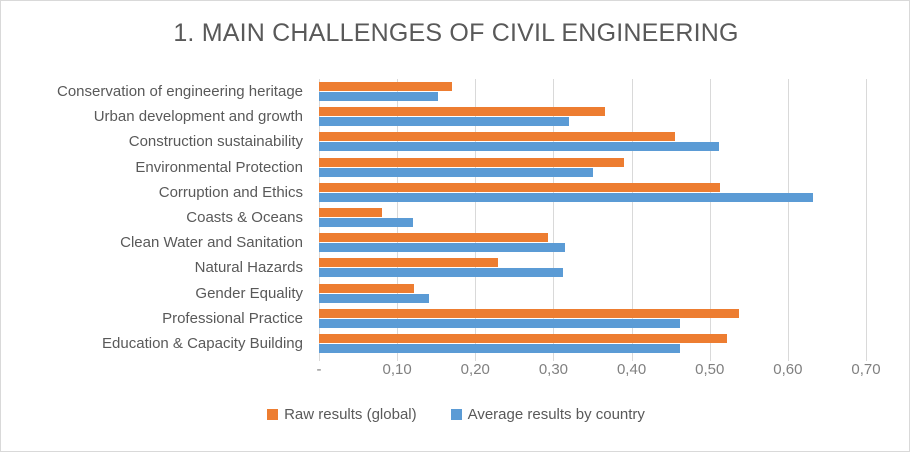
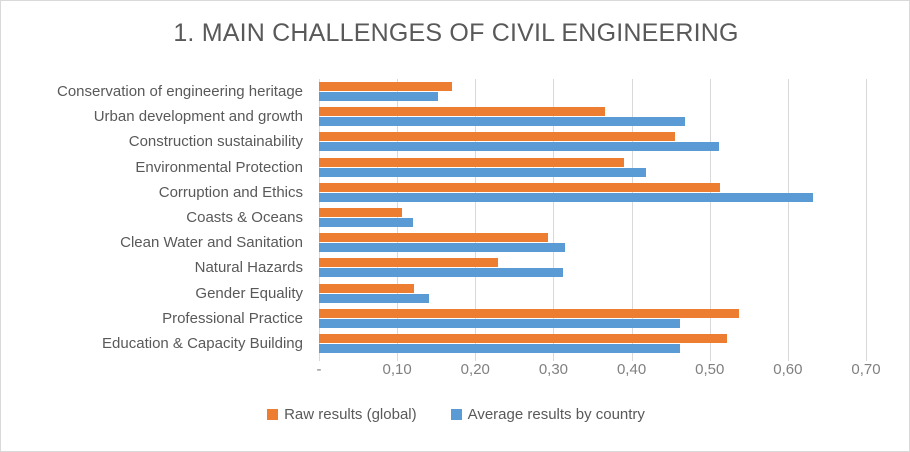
Average results by country/Urban development and growth: 0,32 -> 0,47
Average results by country/Environmental Protection: 0,35 -> 0,42
Raw results (global)/Coasts & Oceans: 0,08 -> 0,11
